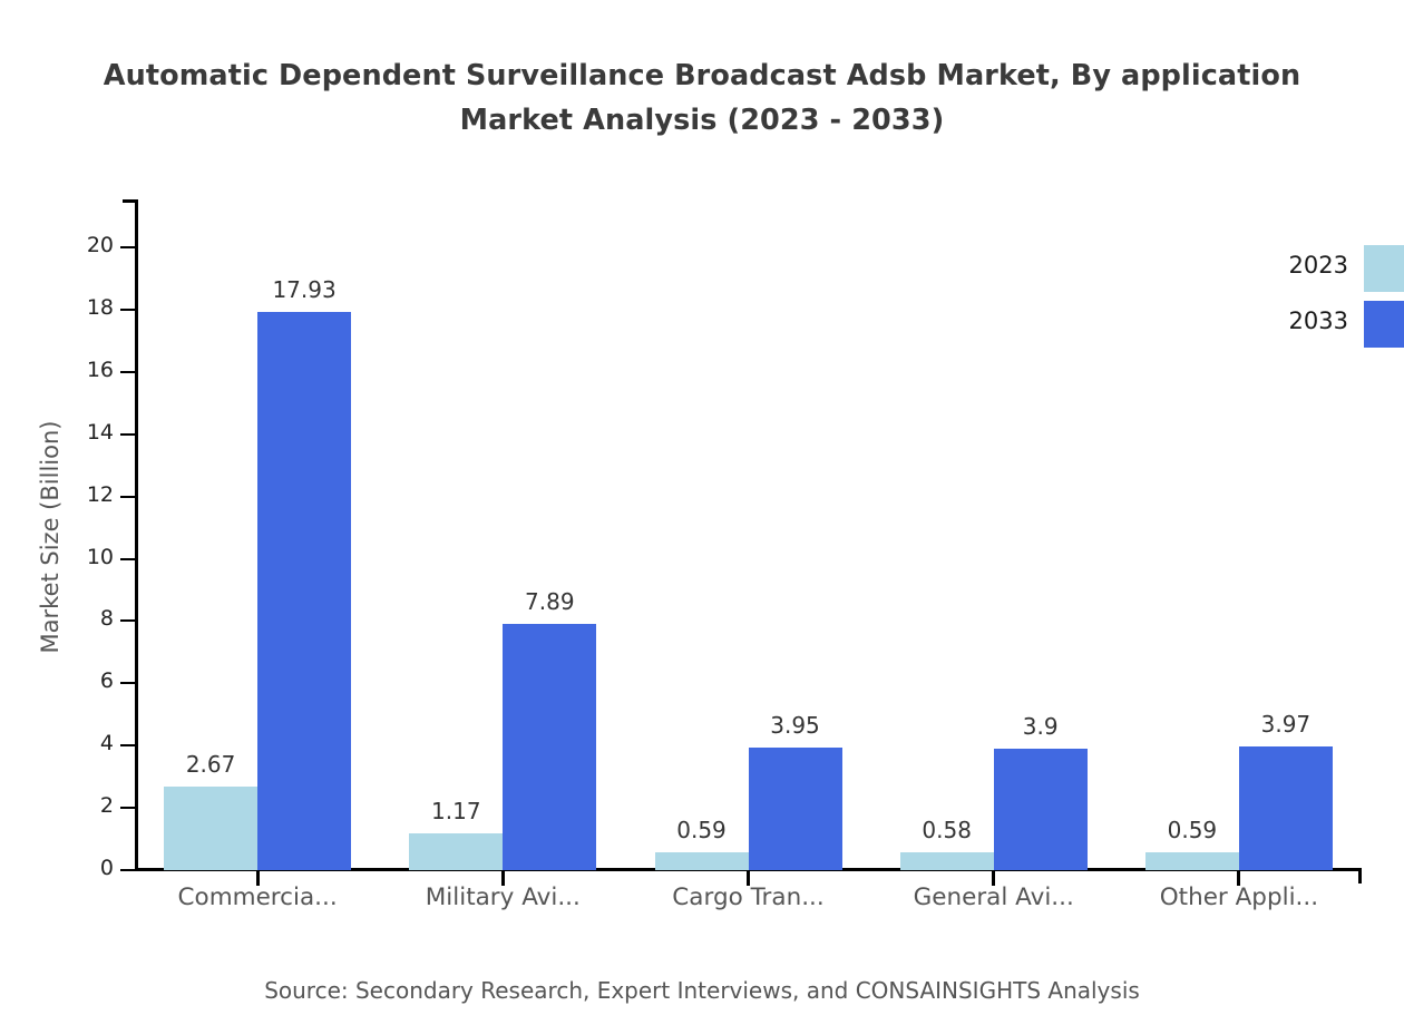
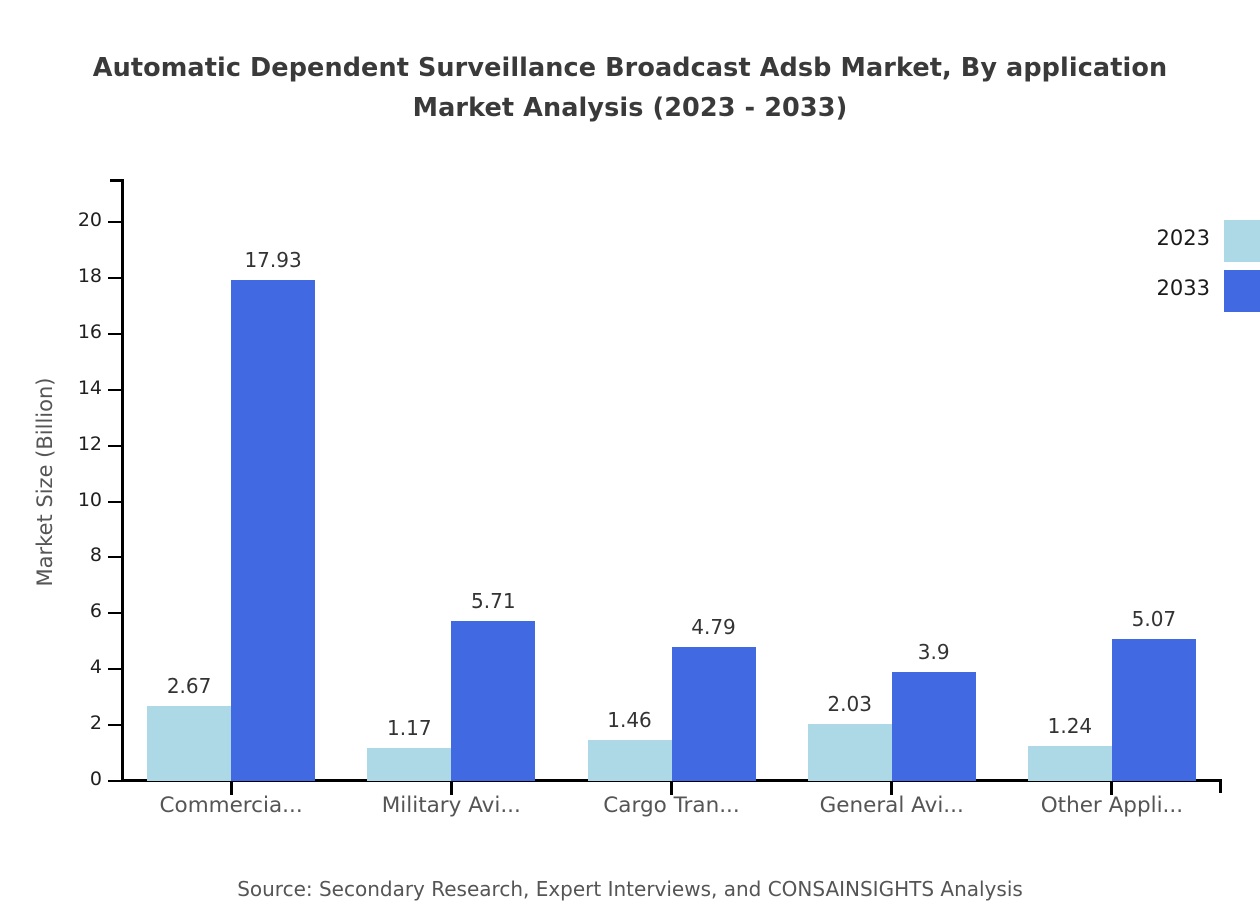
2033/Military Avi...: 7.89 -> 5.71
2023/Cargo Tran...: 0.59 -> 1.46
2033/Cargo Tran...: 3.95 -> 4.79
2023/General Avi...: 0.58 -> 2.03
2023/Other Appli...: 0.59 -> 1.24
2033/Other Appli...: 3.97 -> 5.07
